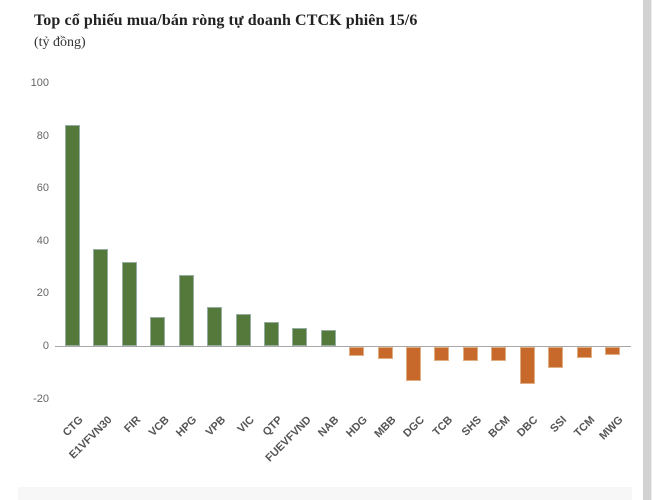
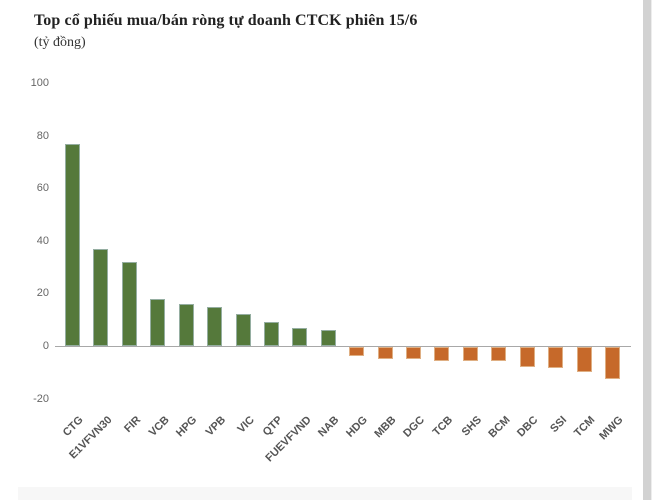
CTG: 84 -> 77
VCB: 11 -> 18
HPG: 27 -> 16
DGC: -13 -> -4
DBC: -14 -> -8
TCM: -4 -> -10
MWG: -3 -> -12
